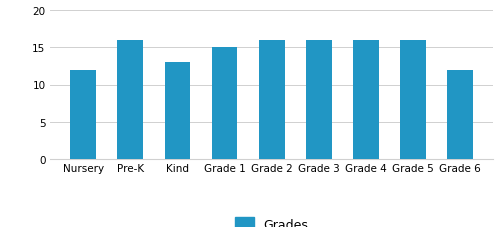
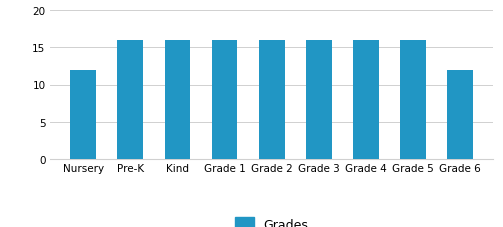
Kind: 13 -> 16
Grade 1: 15 -> 16
